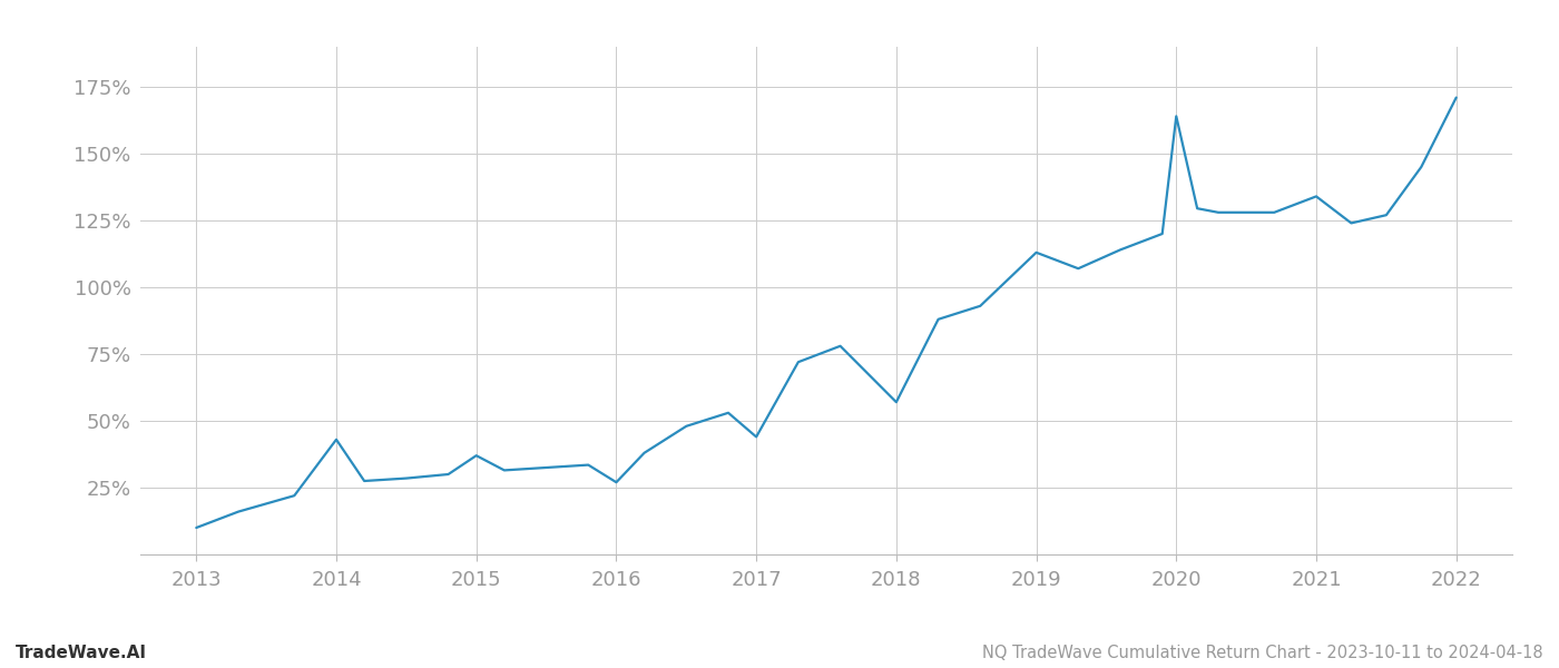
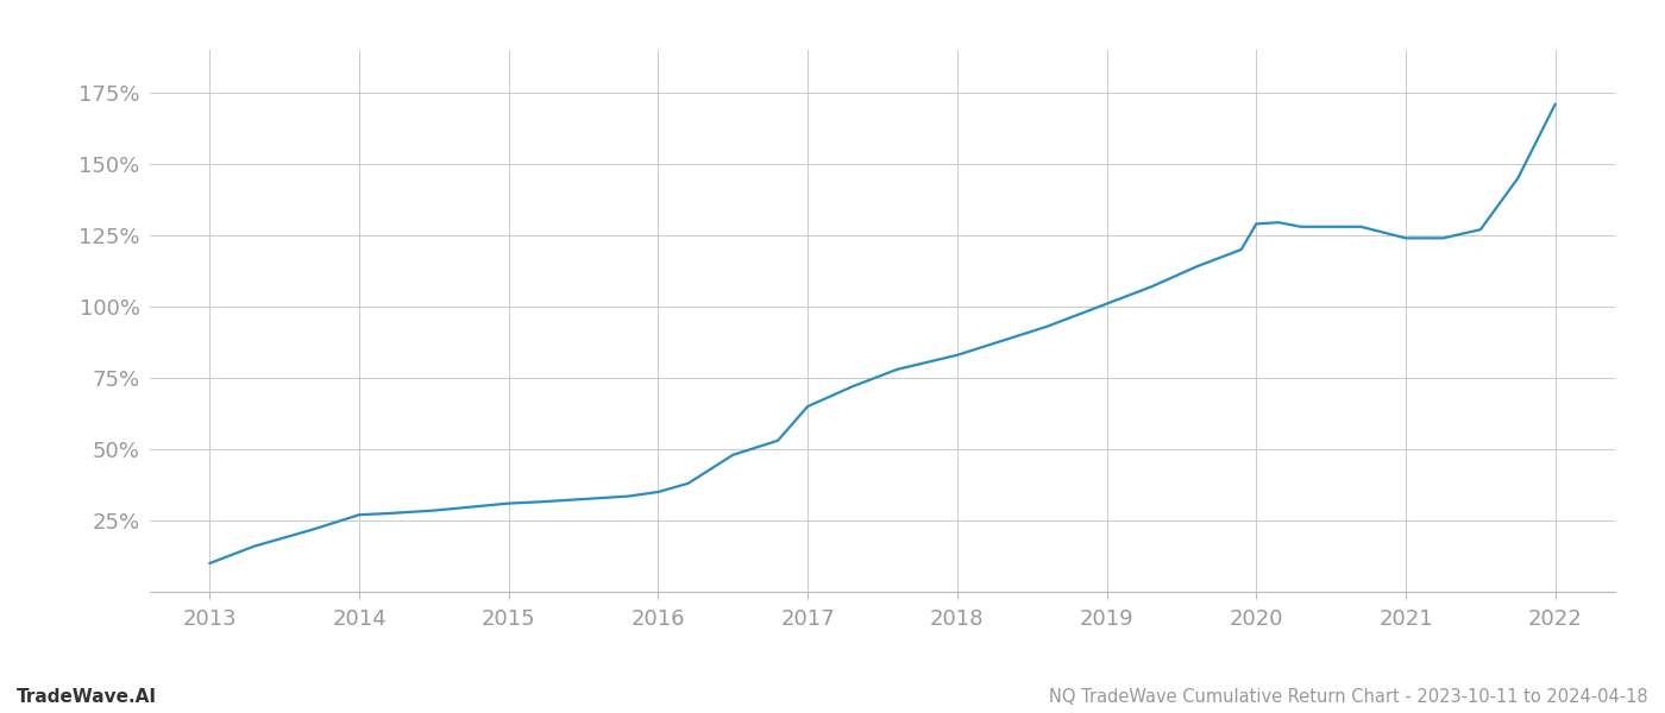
2014: 43.0% -> 27.0%
2015: 37.0% -> 31.0%
2016: 27.0% -> 35.0%
2017: 44.0% -> 65.0%
2018: 57.0% -> 83.0%
2019: 113.0% -> 101.0%
2020: 164.0% -> 129.0%
2021: 134.0% -> 124.0%
